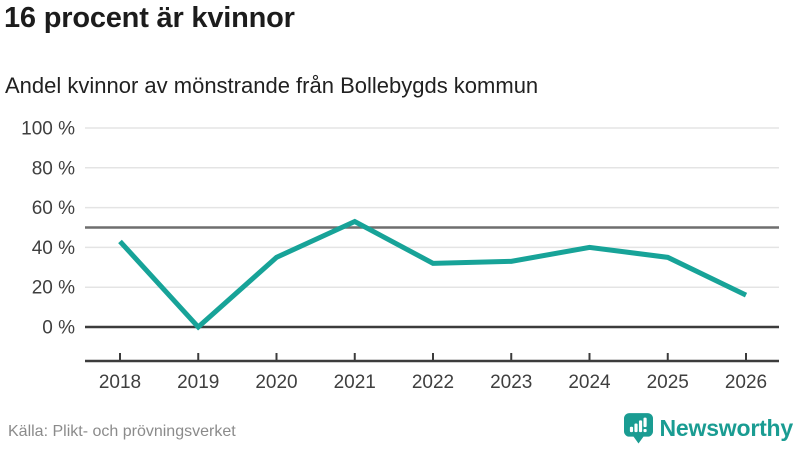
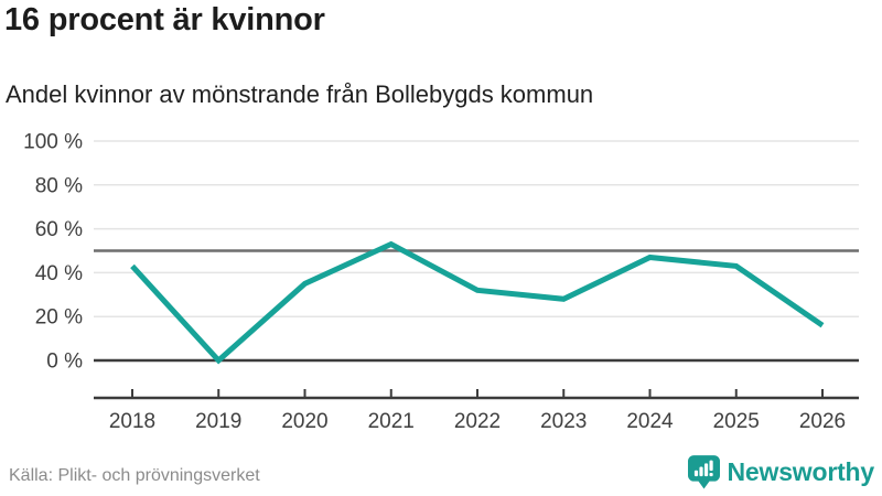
2023: 33% -> 28%
2024: 40% -> 47%
2025: 35% -> 43%
